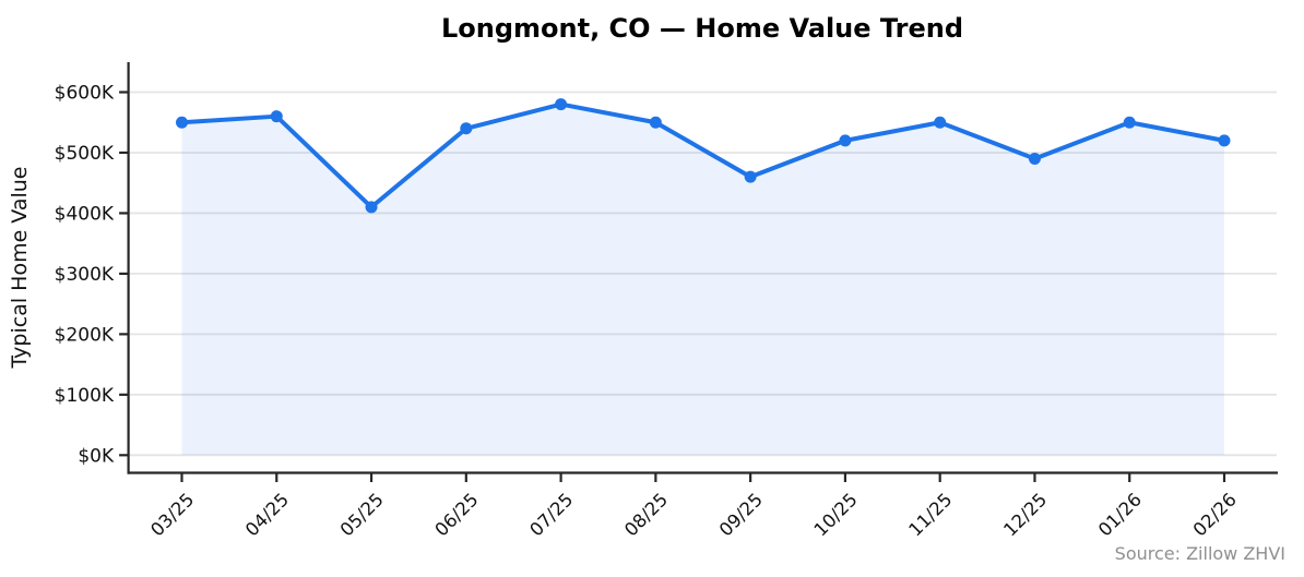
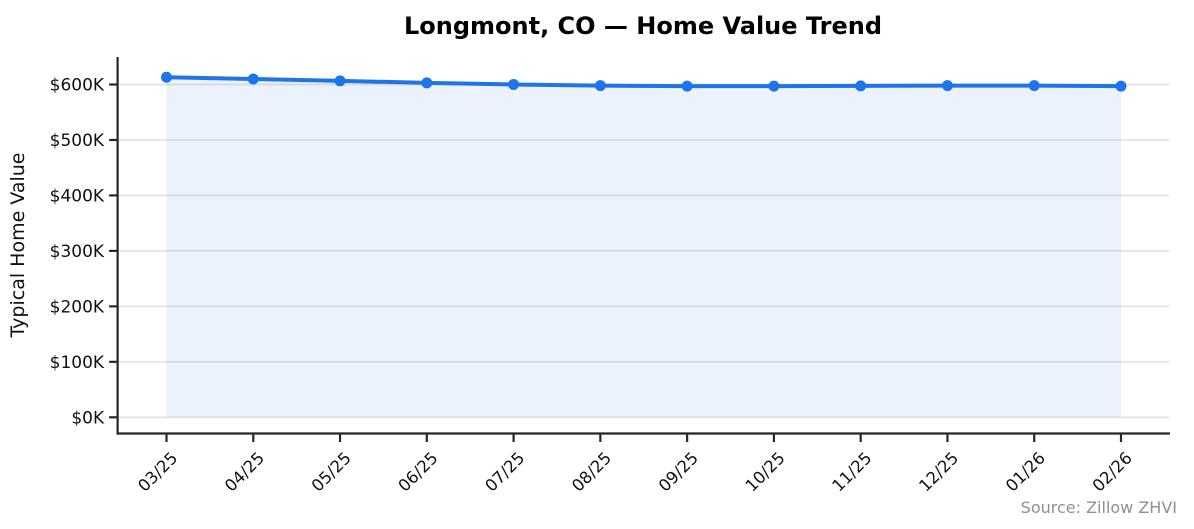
03/25: $550K -> $610K
04/25: $560K -> $610K
05/25: $410K -> $610K
06/25: $540K -> $600K
07/25: $580K -> $600K
08/25: $550K -> $600K
09/25: $460K -> $600K
10/25: $520K -> $600K
11/25: $550K -> $600K
12/25: $490K -> $600K
01/26: $550K -> $600K
02/26: $520K -> $600K
